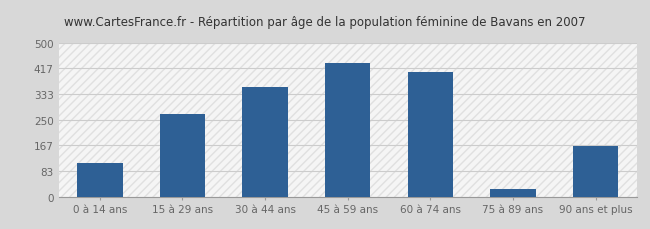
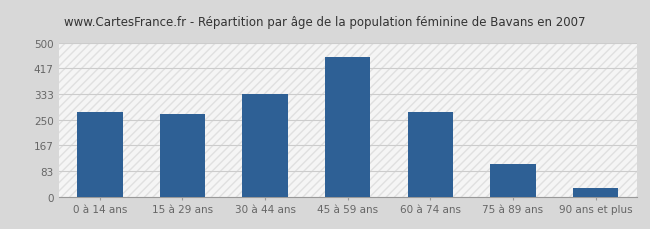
0 à 14 ans: 110 -> 275
30 à 44 ans: 355 -> 333
45 à 59 ans: 435 -> 455
60 à 74 ans: 405 -> 275
75 à 89 ans: 25 -> 108
90 ans et plus: 165 -> 28
